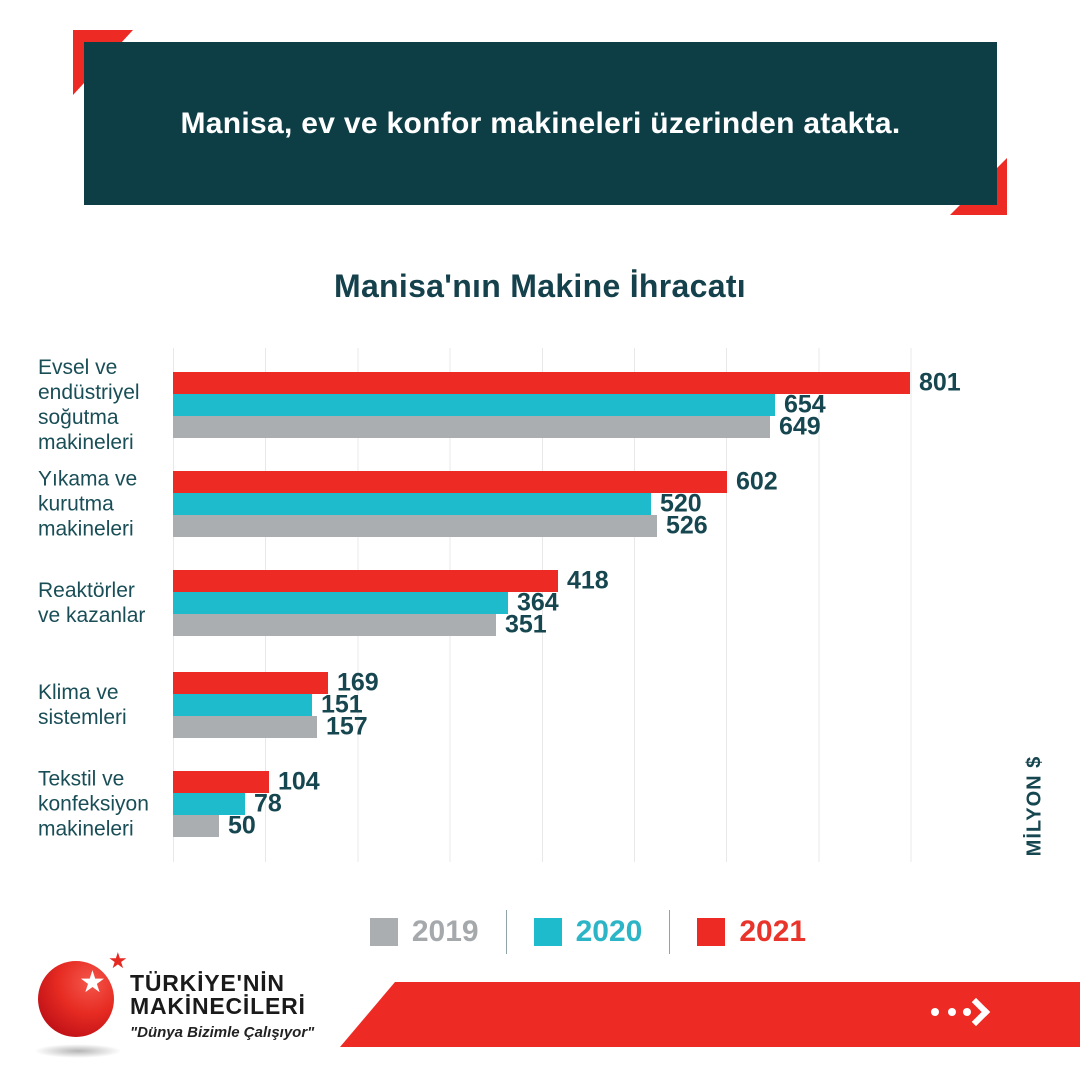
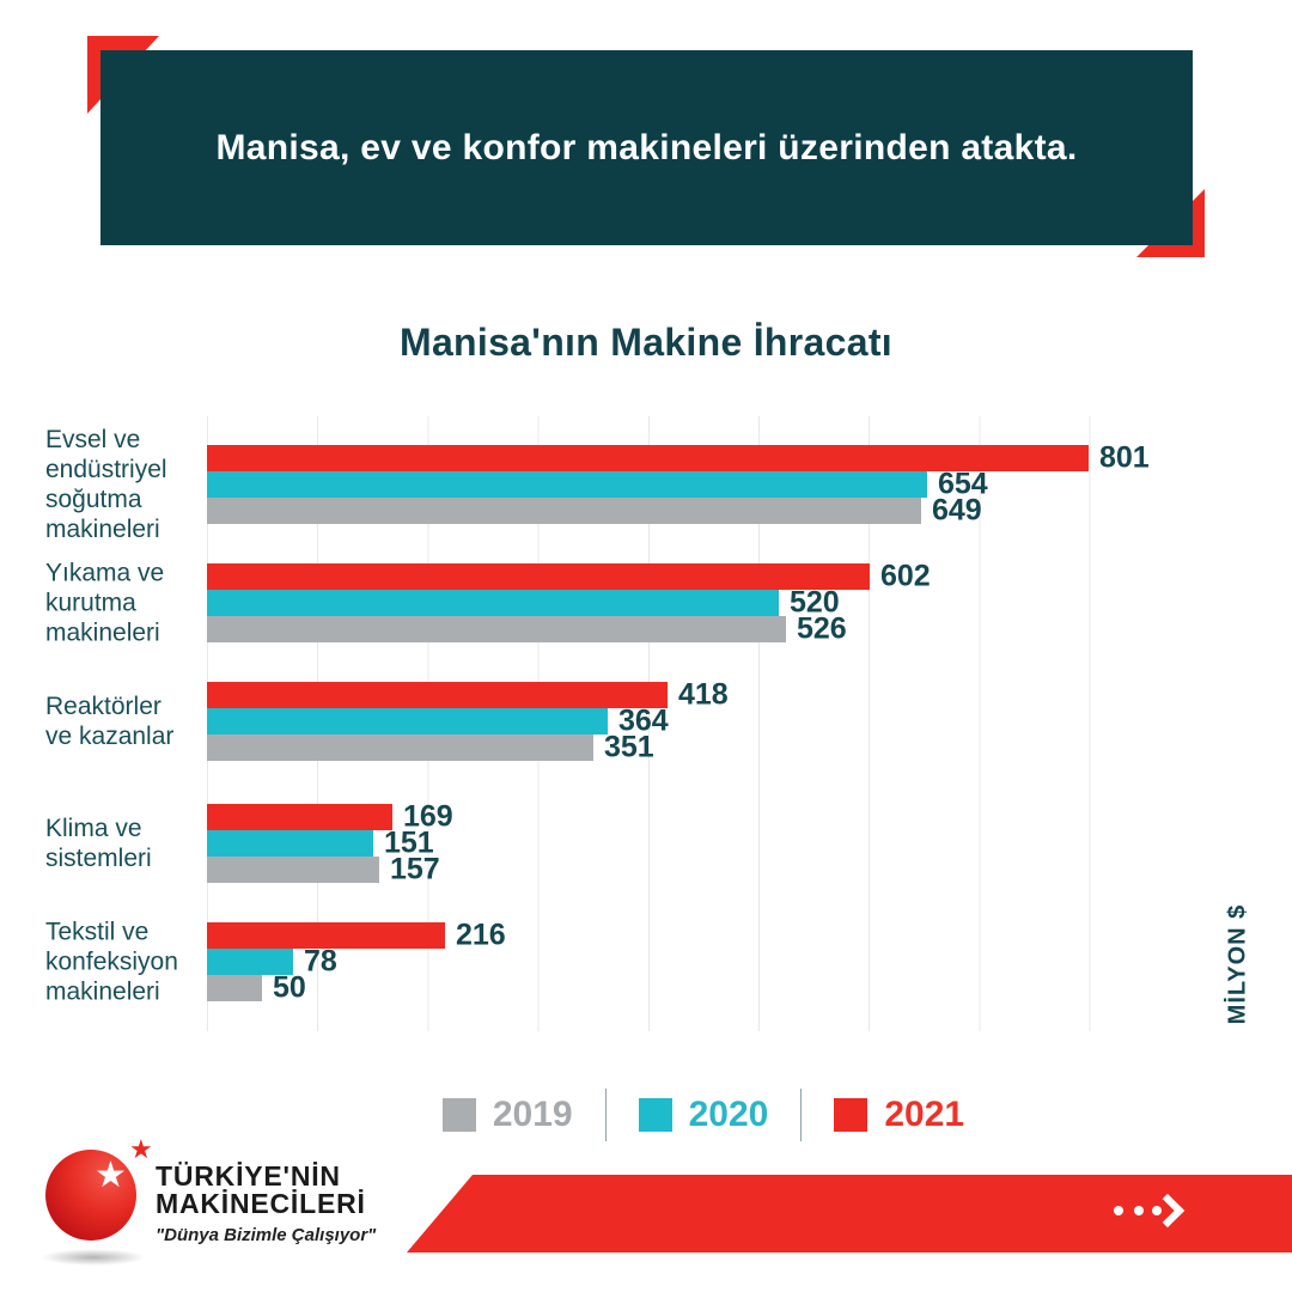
2021/Tekstil ve konfeksiyon makineleri: 104 -> 216
